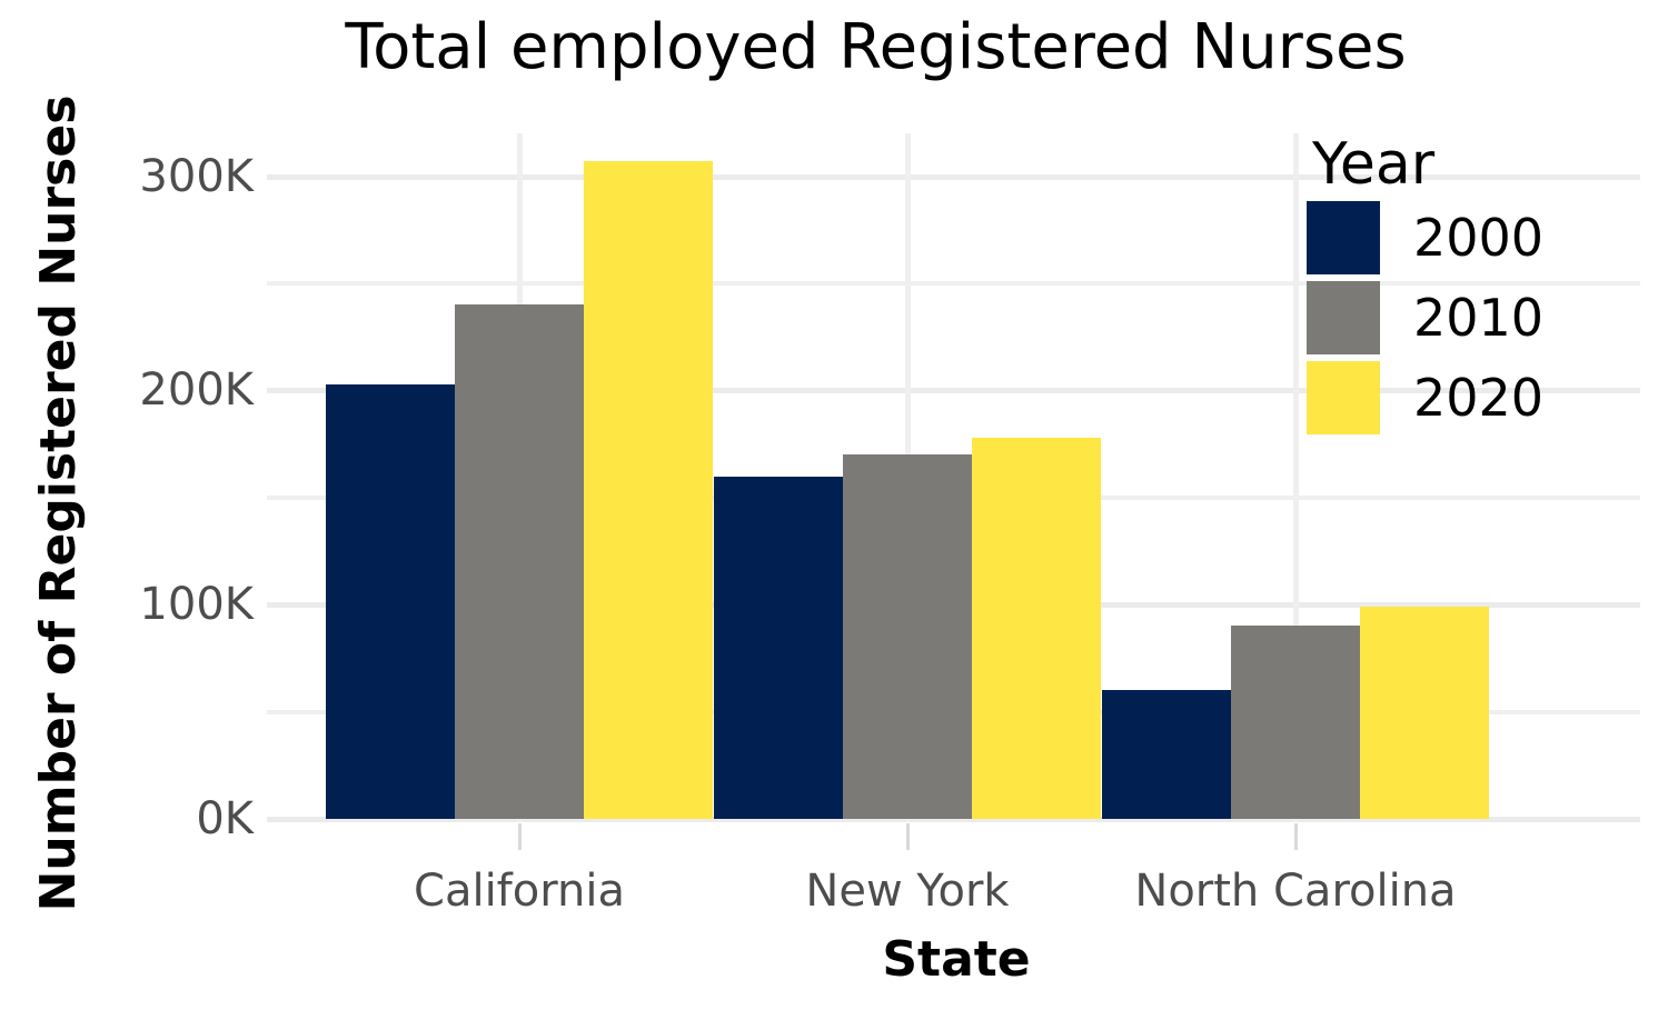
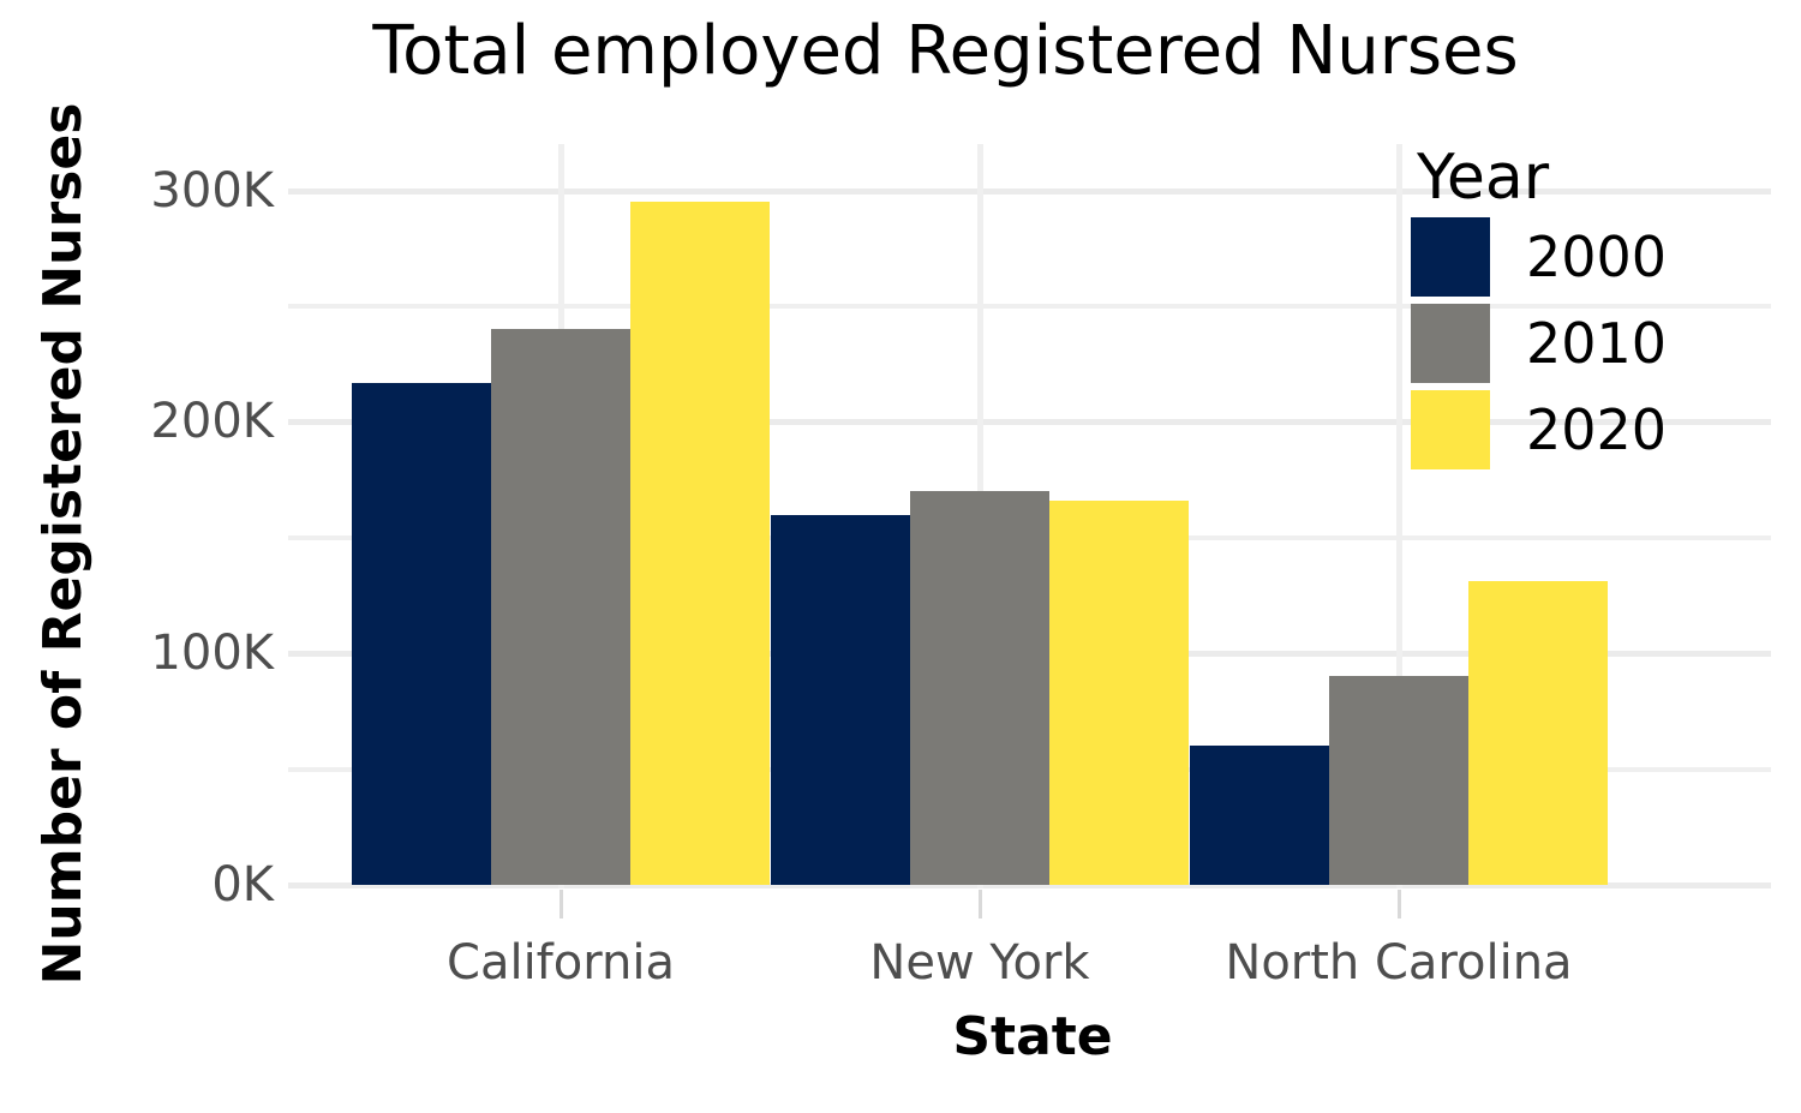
2000/California: 203K -> 217K
2020/California: 307K -> 295K
2020/New York: 178K -> 166K
2020/North Carolina: 99K -> 131K
